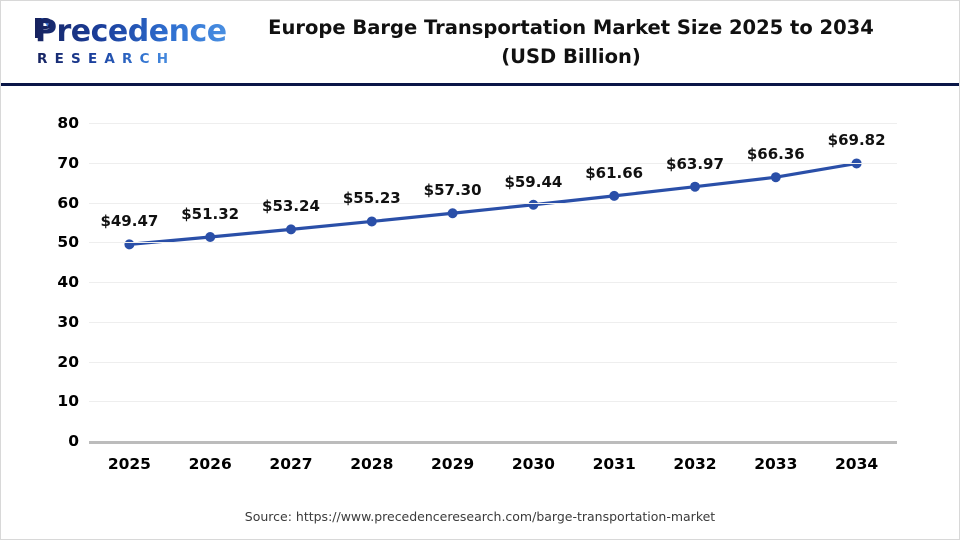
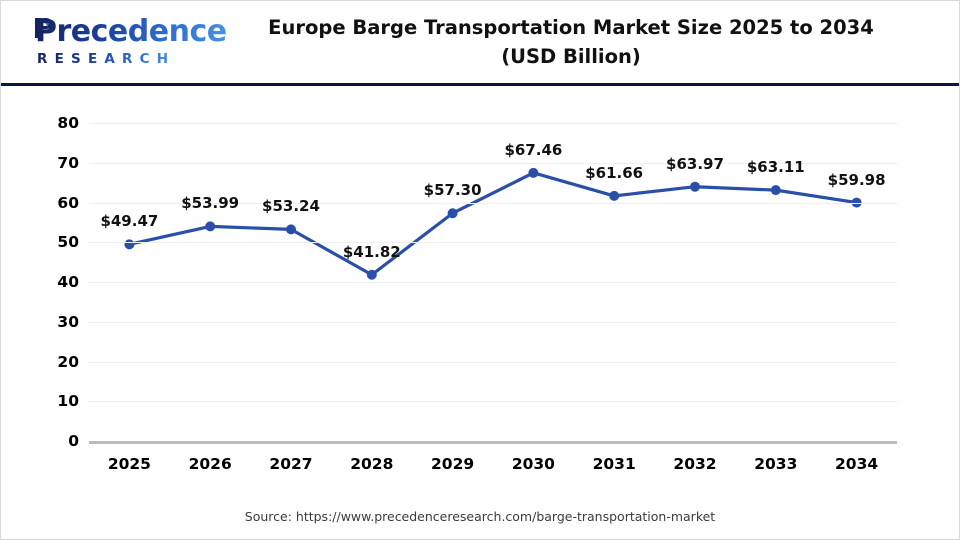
2026: $51.32 -> $53.99
2028: $55.23 -> $41.82
2030: $59.44 -> $67.46
2033: $66.36 -> $63.11
2034: $69.82 -> $59.98
